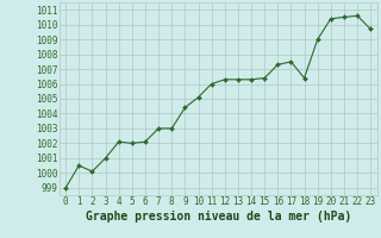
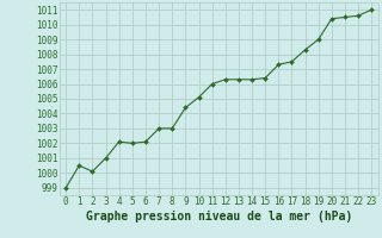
18: 1006.4 -> 1008.3
23: 1009.7 -> 1011.0
